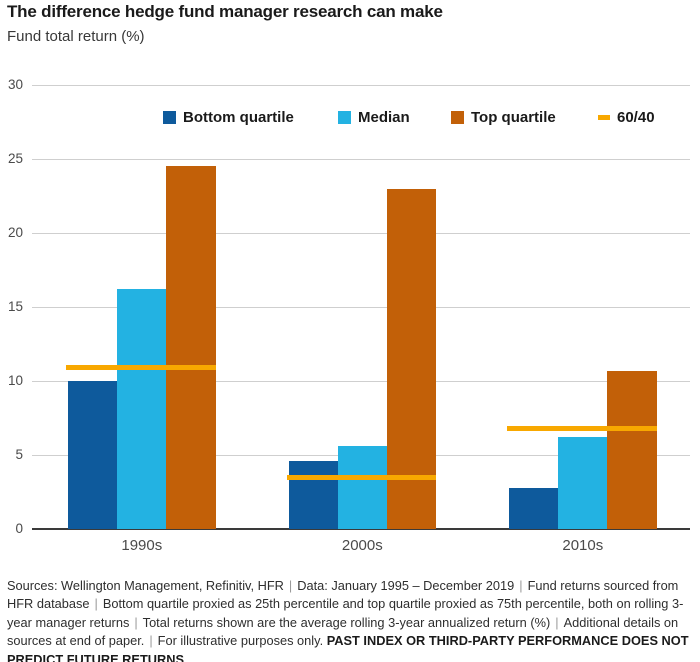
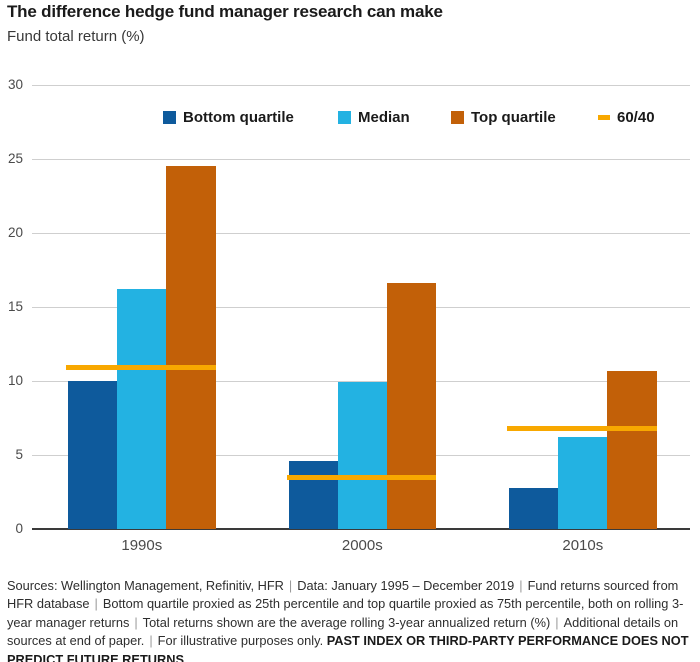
Median/2000s: 5.6 -> 9.9
Top quartile/2000s: 23.0 -> 16.6
